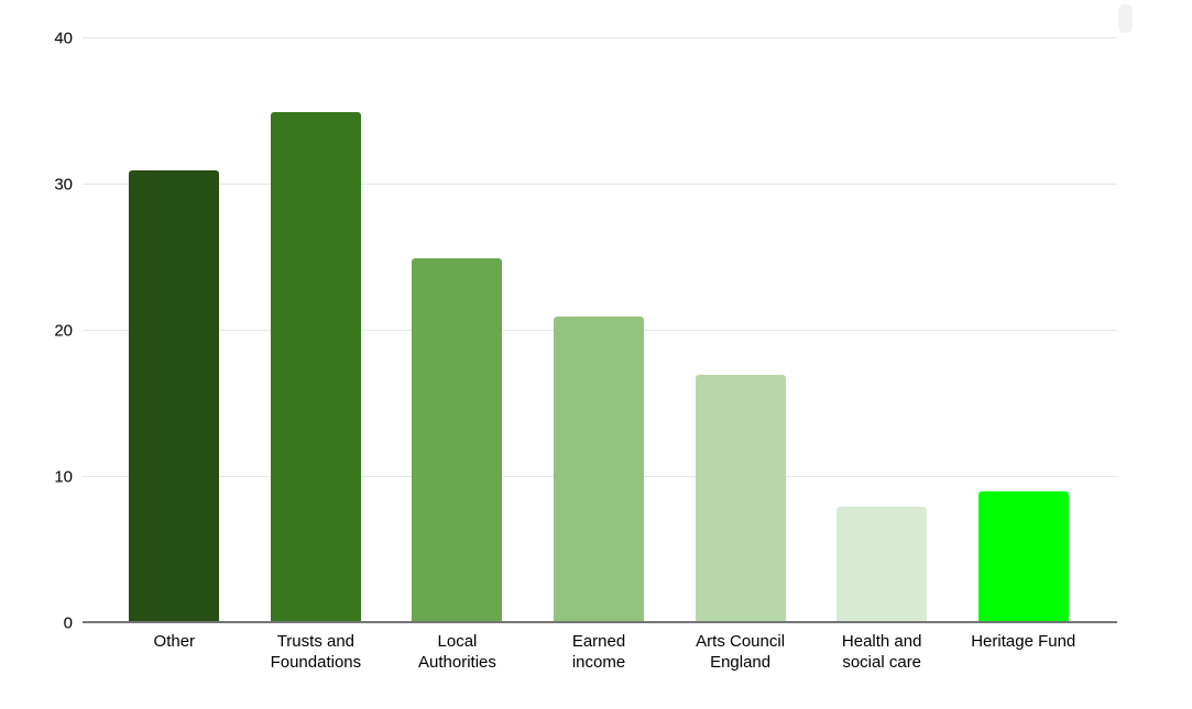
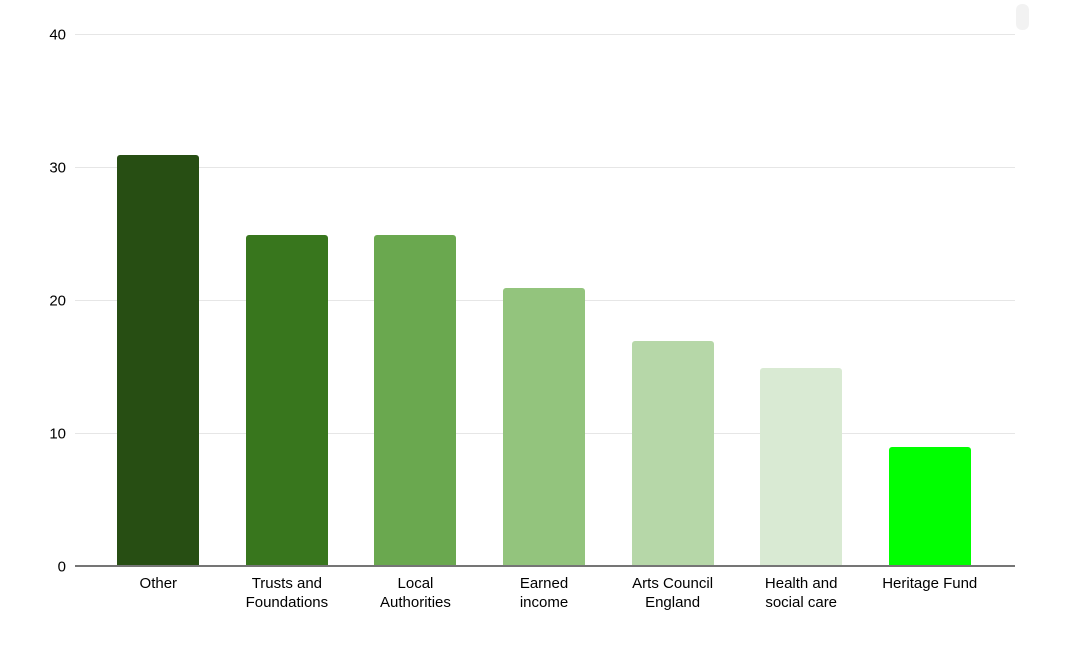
Trusts and Foundations: 35 -> 25
Health and social care: 8 -> 15
